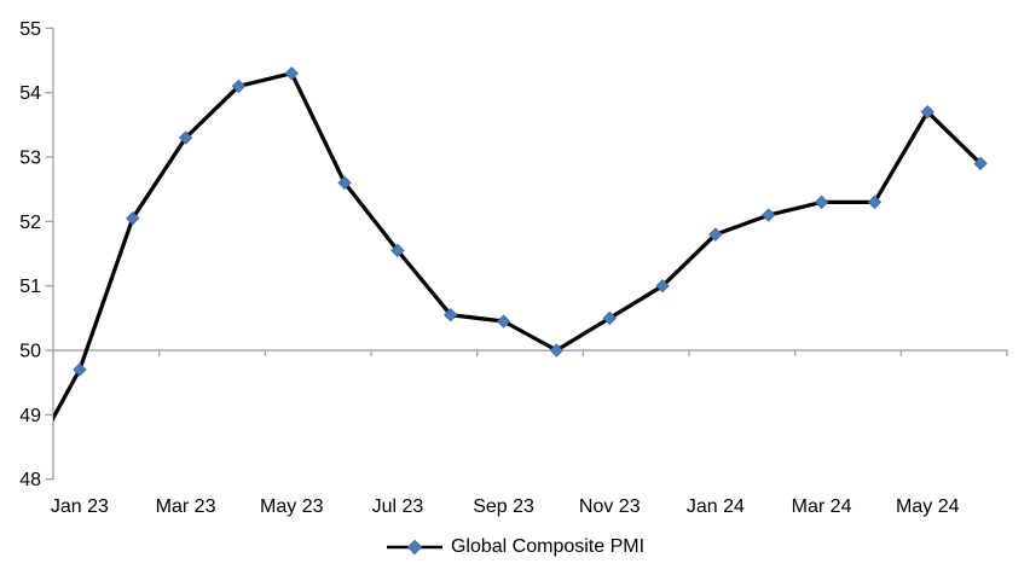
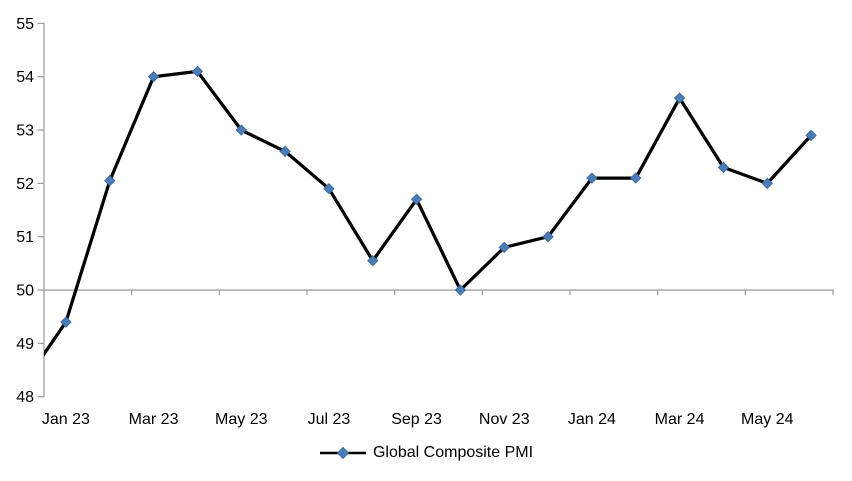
Jan 23: 49.7 -> 49.4
Mar 23: 53.3 -> 54.0
May 23: 54.3 -> 53.0
Jul 23: 51.5 -> 51.9
Sep 23: 50.5 -> 51.7
Nov 23: 50.5 -> 50.8
Jan 24: 51.8 -> 52.1
Mar 24: 52.3 -> 53.6
May 24: 53.7 -> 52.0
